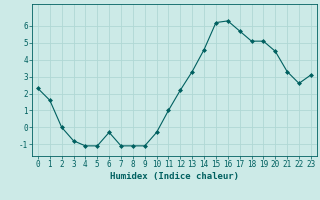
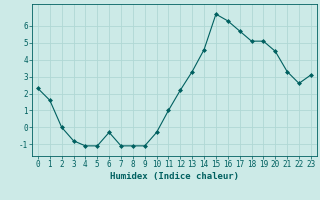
15: 6.2 -> 6.7
